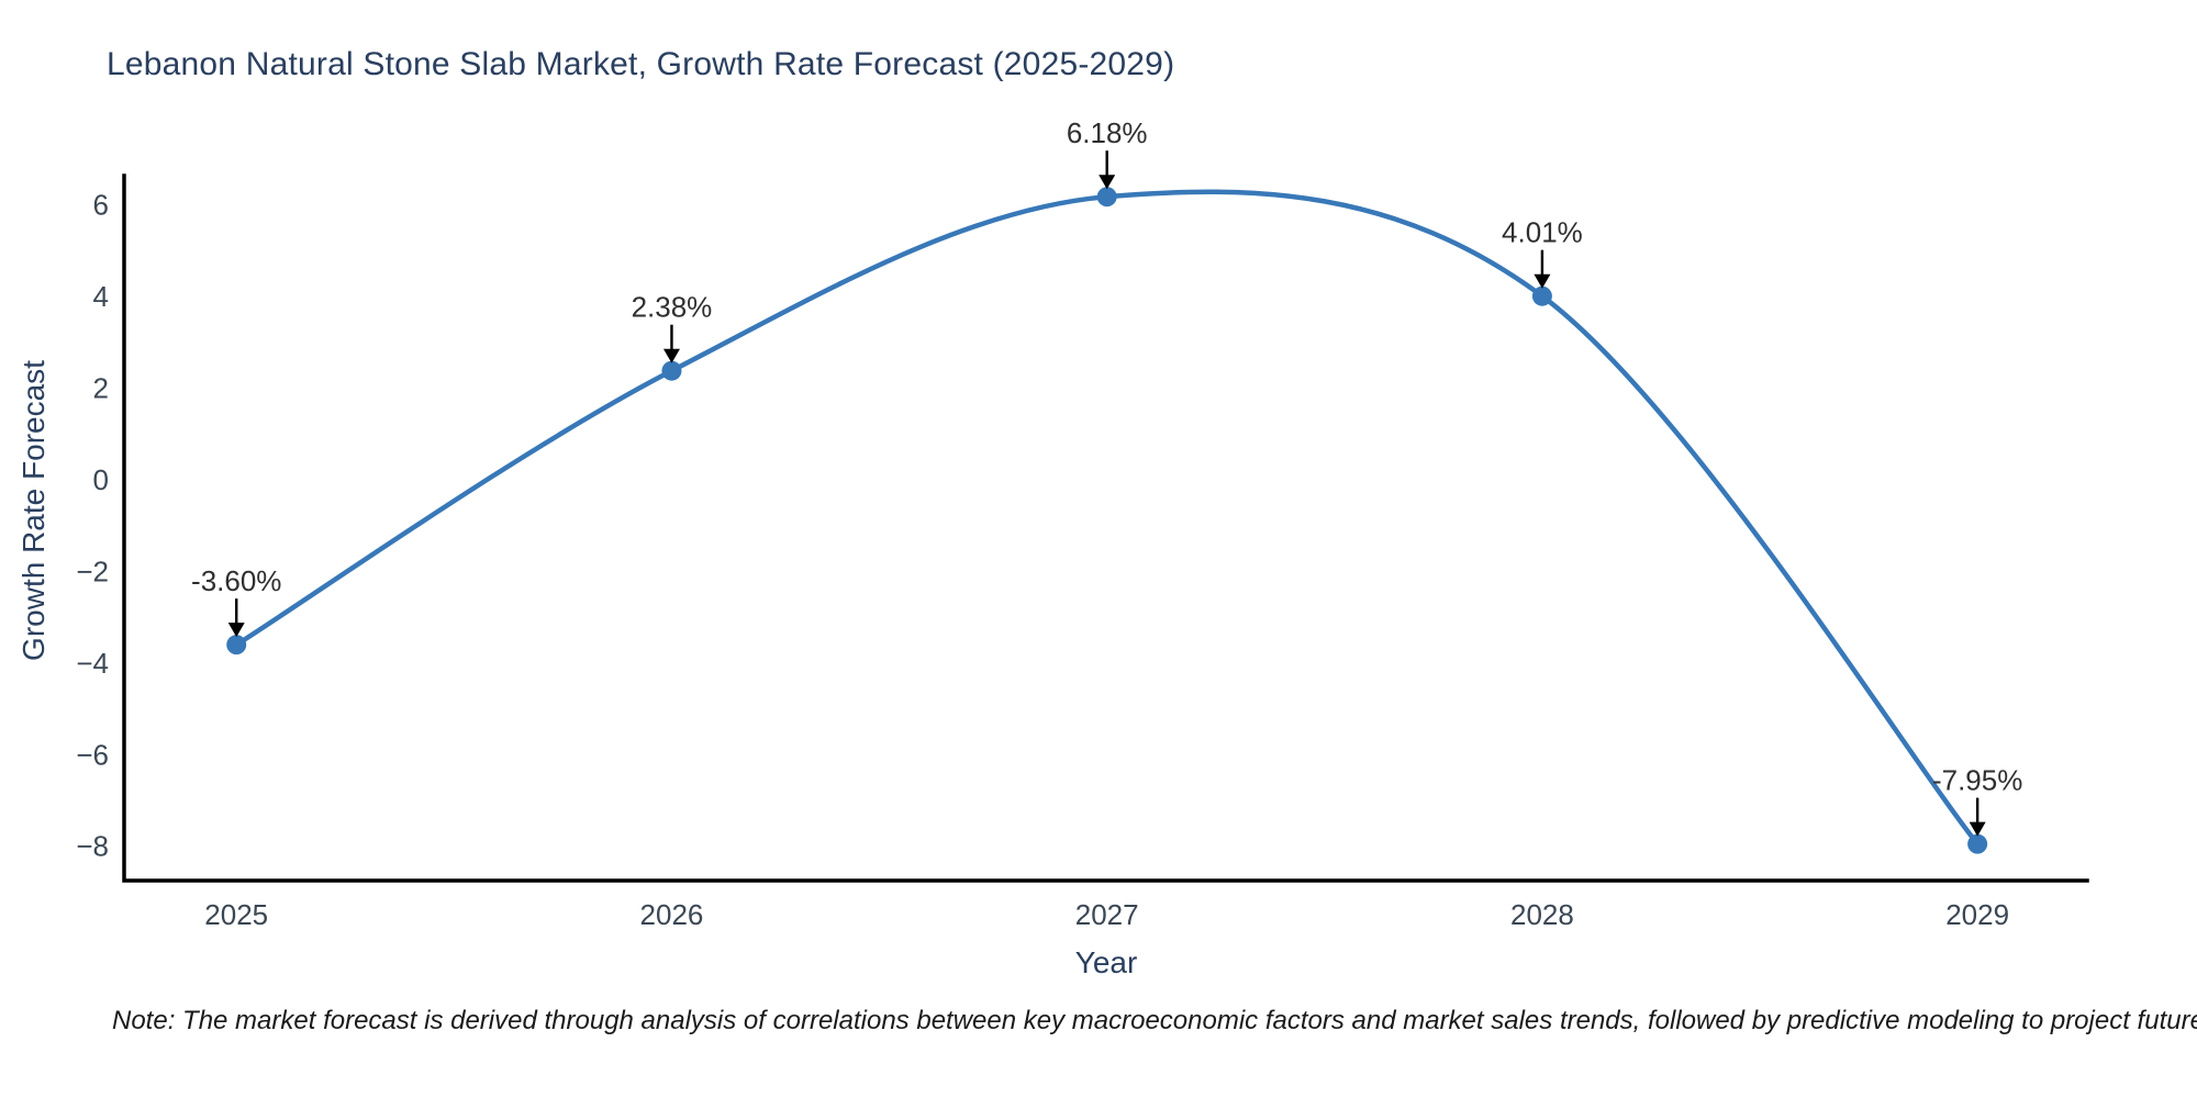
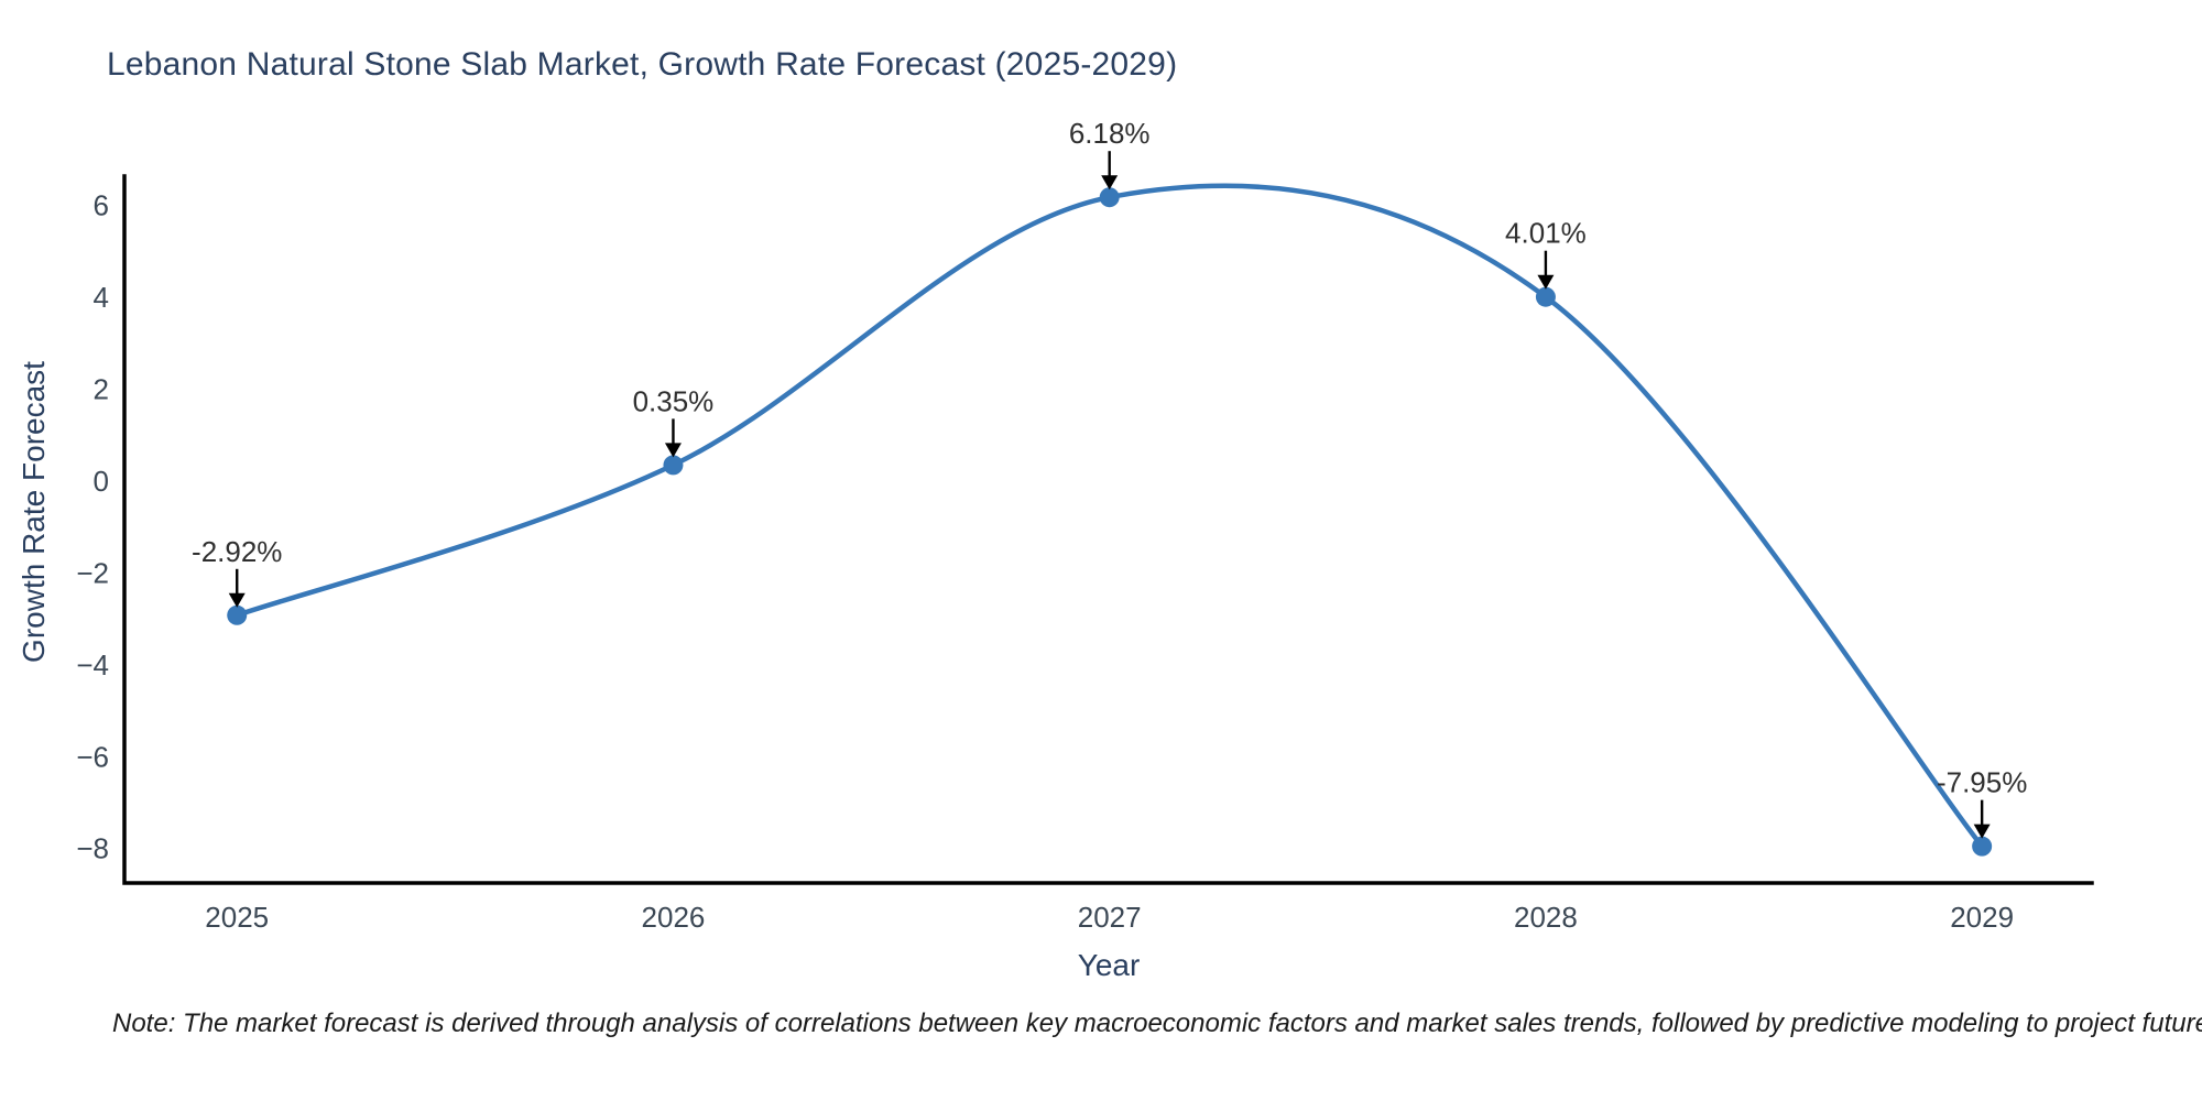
2025: -3.60% -> -2.92%
2026: 2.38% -> 0.35%
